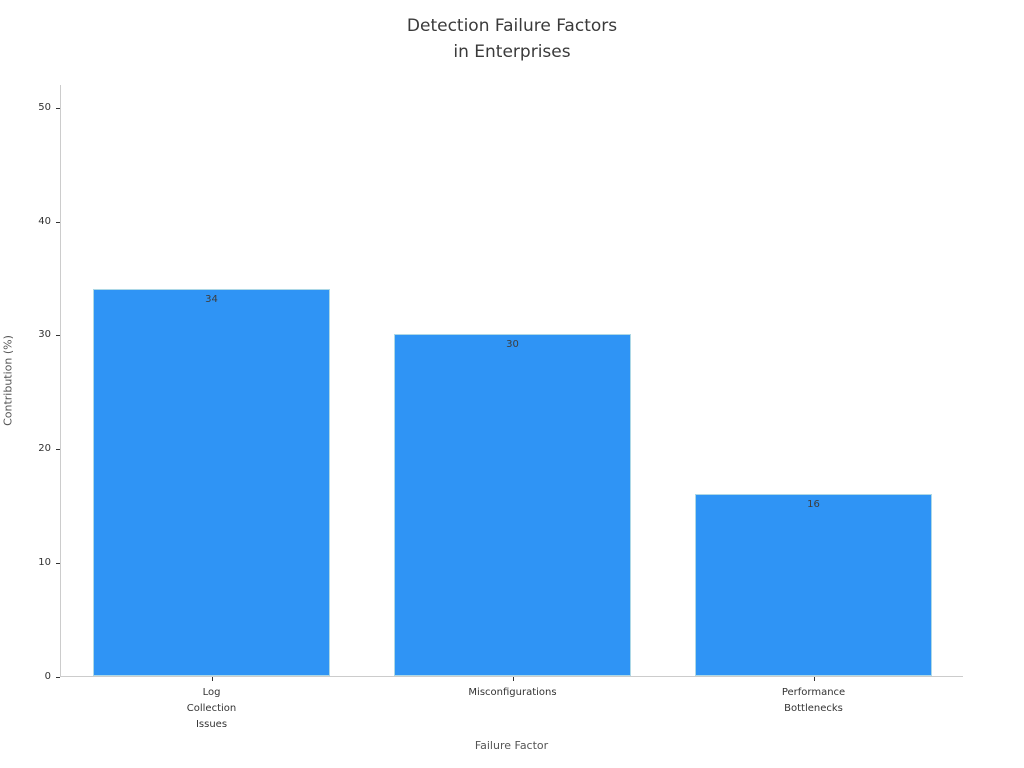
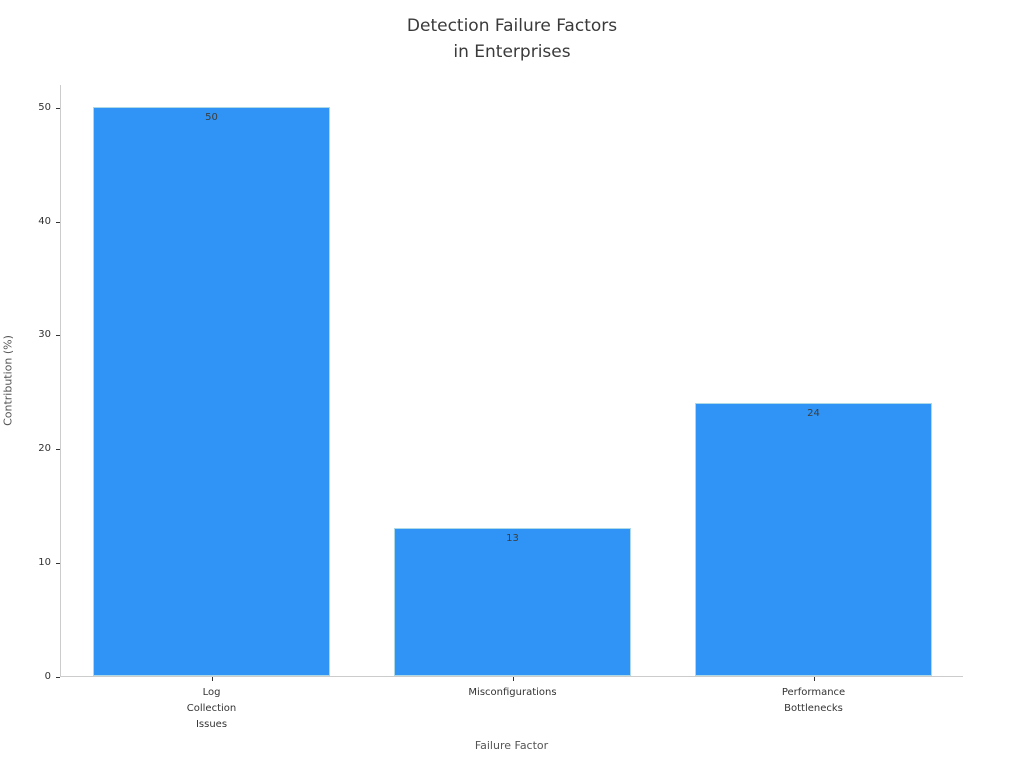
Log Collection Issues: 34 -> 50
Misconfigurations: 30 -> 13
Performance Bottlenecks: 16 -> 24
